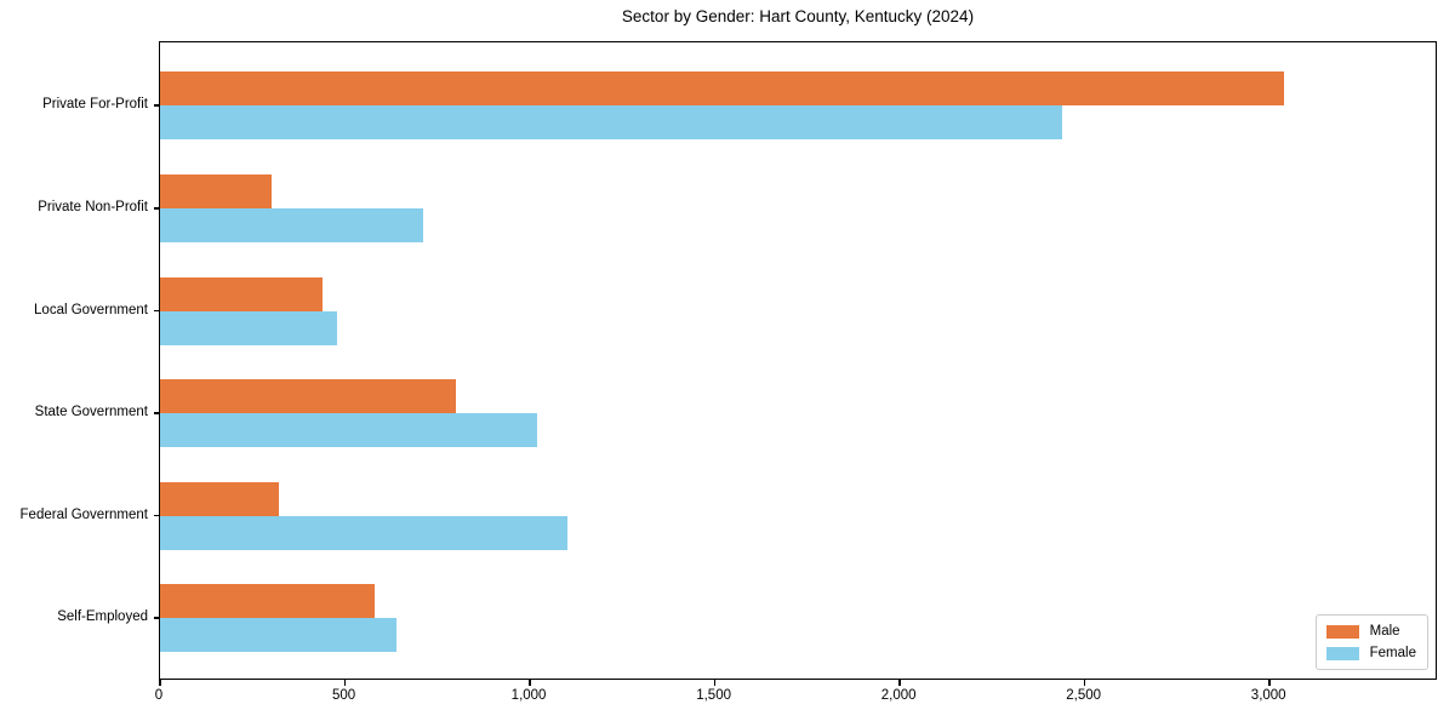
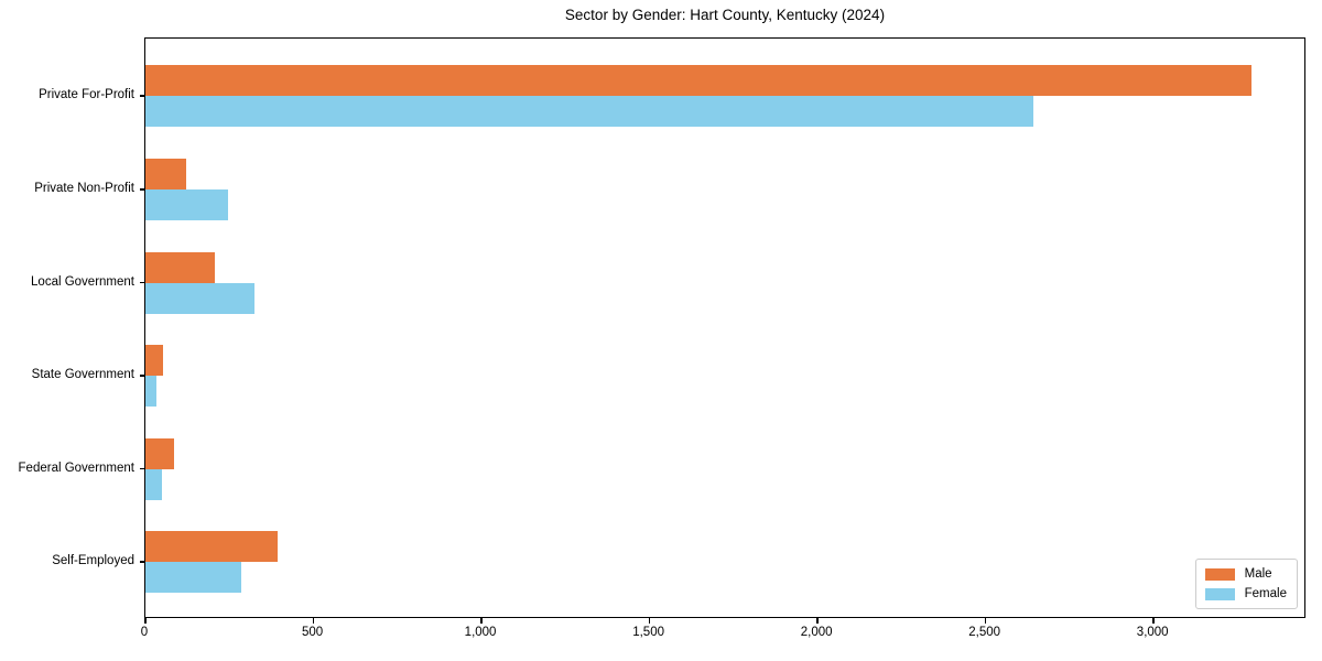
Male/Private For-Profit: 3040 -> 3290
Female/Private For-Profit: 2440 -> 2640
Male/Private Non-Profit: 300 -> 120
Female/Private Non-Profit: 710 -> 240
Male/Local Government: 440 -> 210
Female/Local Government: 480 -> 320
Male/State Government: 800 -> 50
Female/State Government: 1020 -> 30
Male/Federal Government: 320 -> 90
Female/Federal Government: 1100 -> 50
Male/Self-Employed: 580 -> 390
Female/Self-Employed: 640 -> 290
